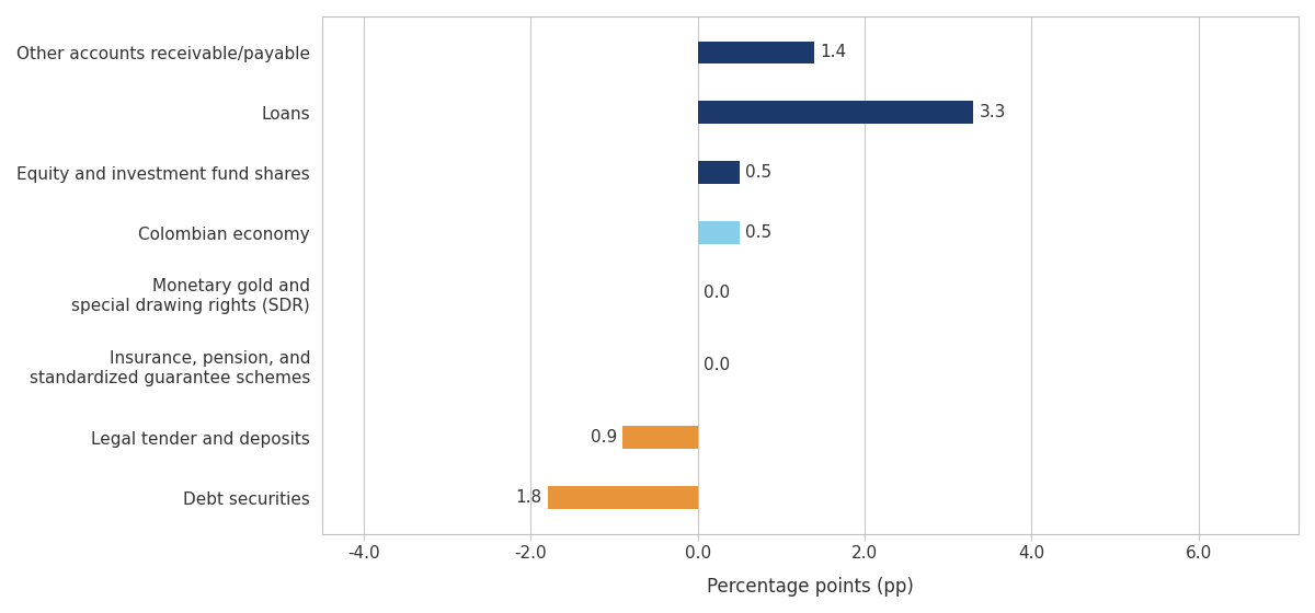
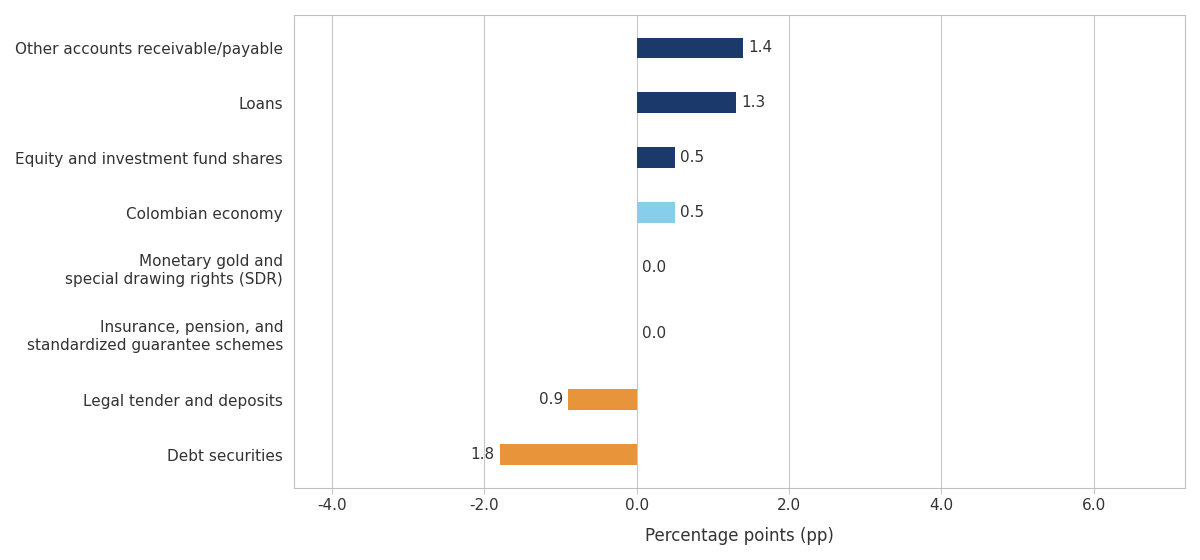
Loans: 3.3 -> 1.3
